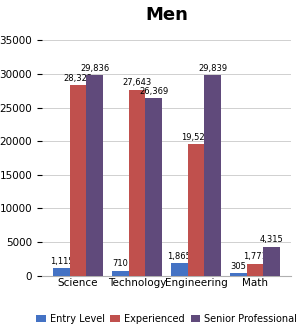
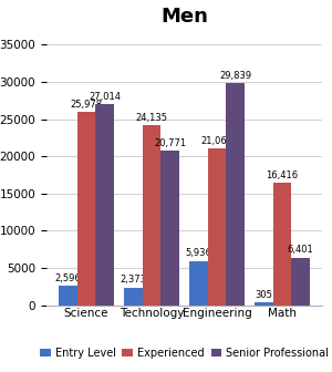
Entry Level/Science: 1,115 -> 2,596
Experienced/Science: 28,322 -> 25,978
Senior Professional/Science: 29,836 -> 27,014
Entry Level/Technology: 710 -> 2,373
Experienced/Technology: 27,643 -> 24,135
Senior Professional/Technology: 26,369 -> 20,771
Entry Level/Engineering: 1,865 -> 5,936
Experienced/Engineering: 19,522 -> 21,060
Experienced/Math: 1,771 -> 16,416
Senior Professional/Math: 4,315 -> 6,401
